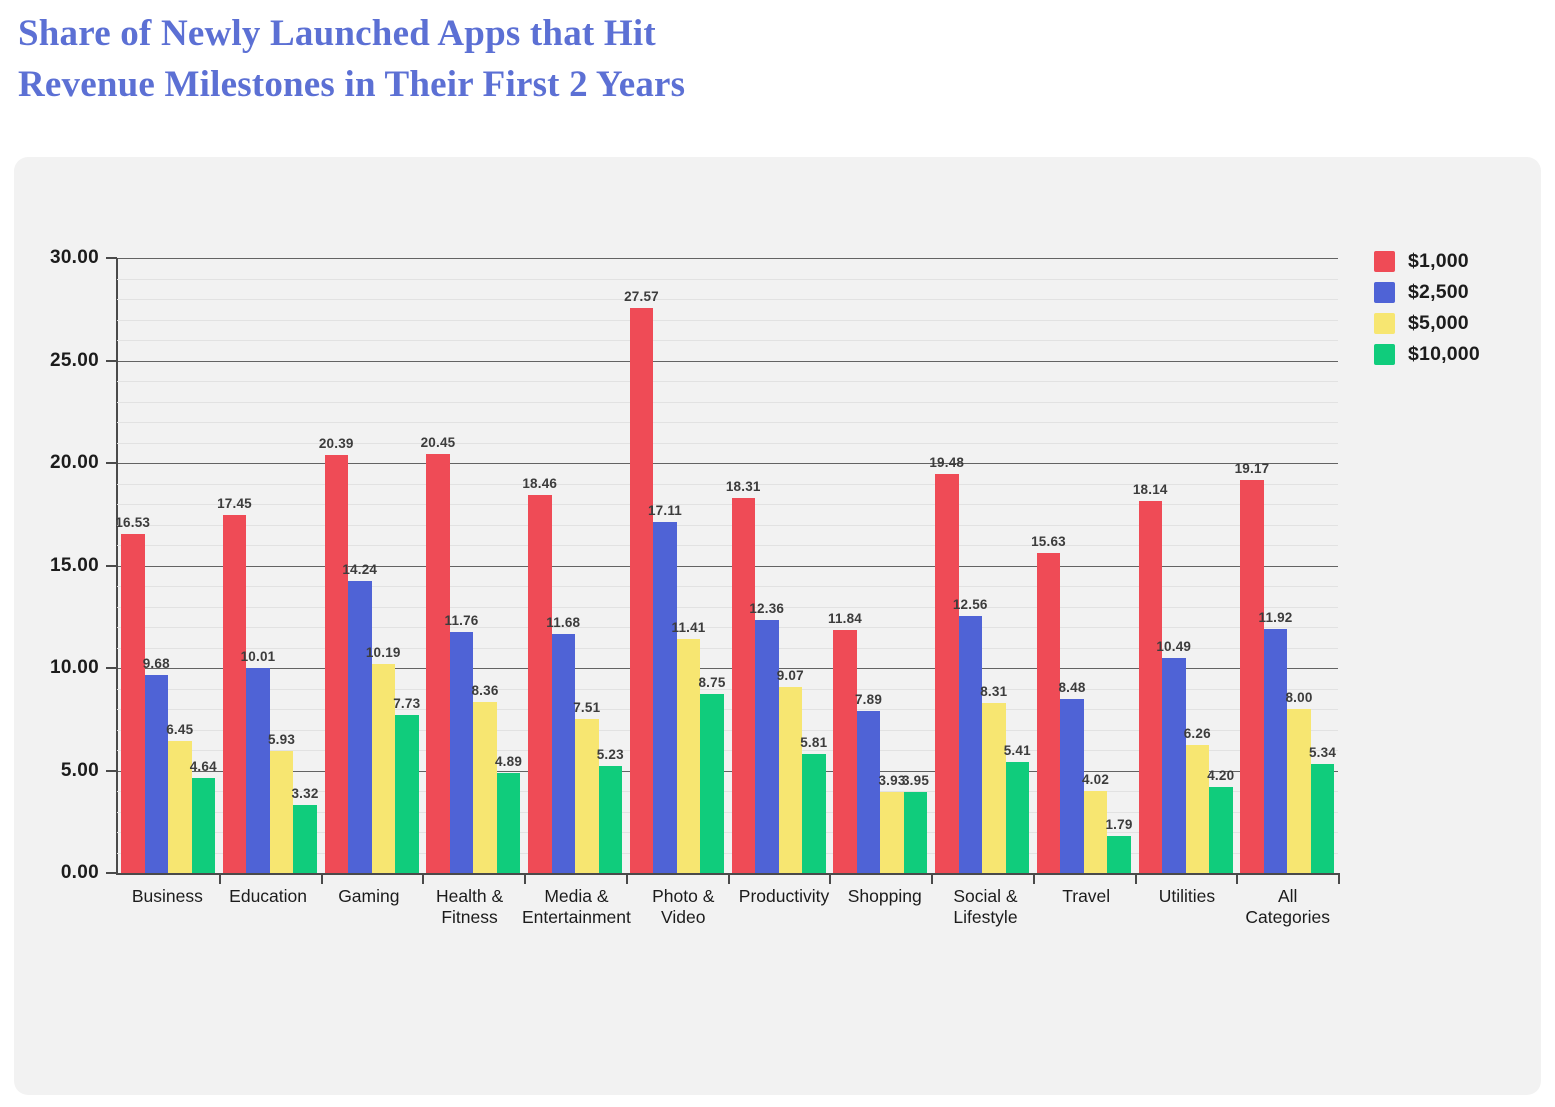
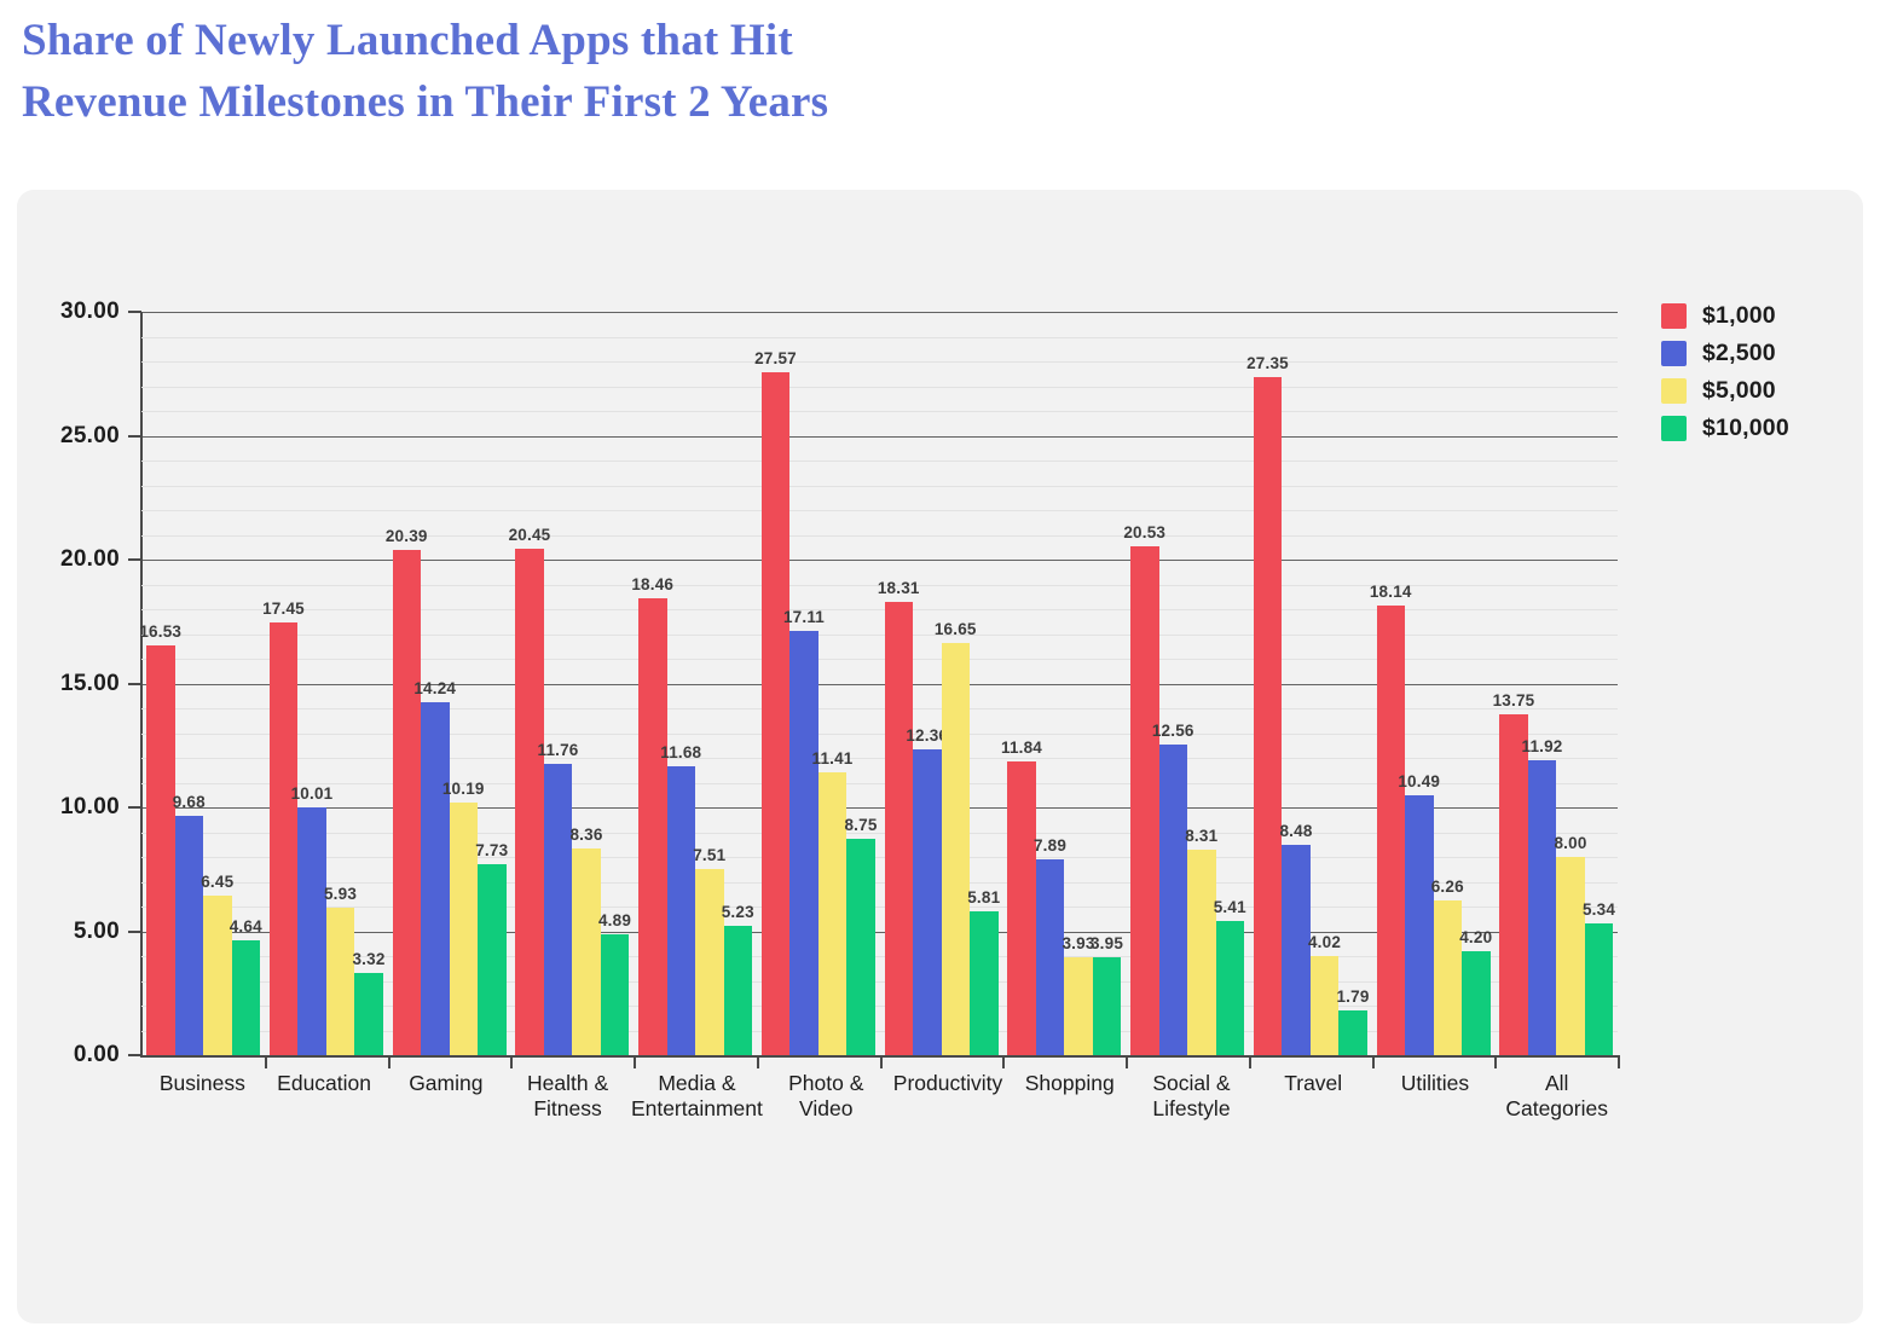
$5,000/Productivity: 9.07 -> 16.65
$1,000/Social & Lifestyle: 19.48 -> 20.53
$1,000/Travel: 15.63 -> 27.35
$1,000/All Categories: 19.17 -> 13.75
